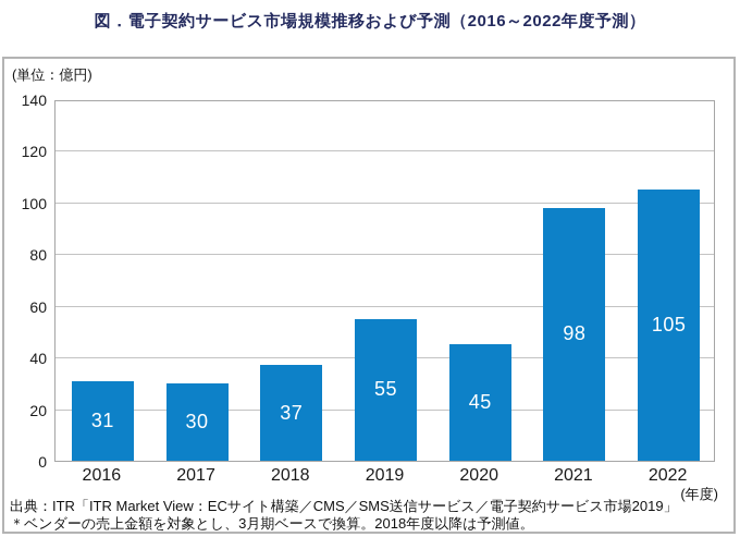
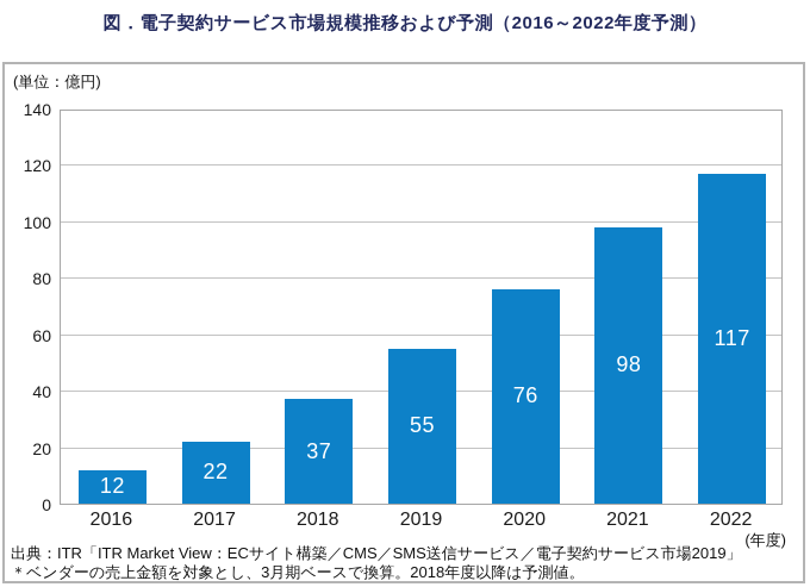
2016: 31 -> 12
2017: 30 -> 22
2020: 45 -> 76
2022: 105 -> 117
